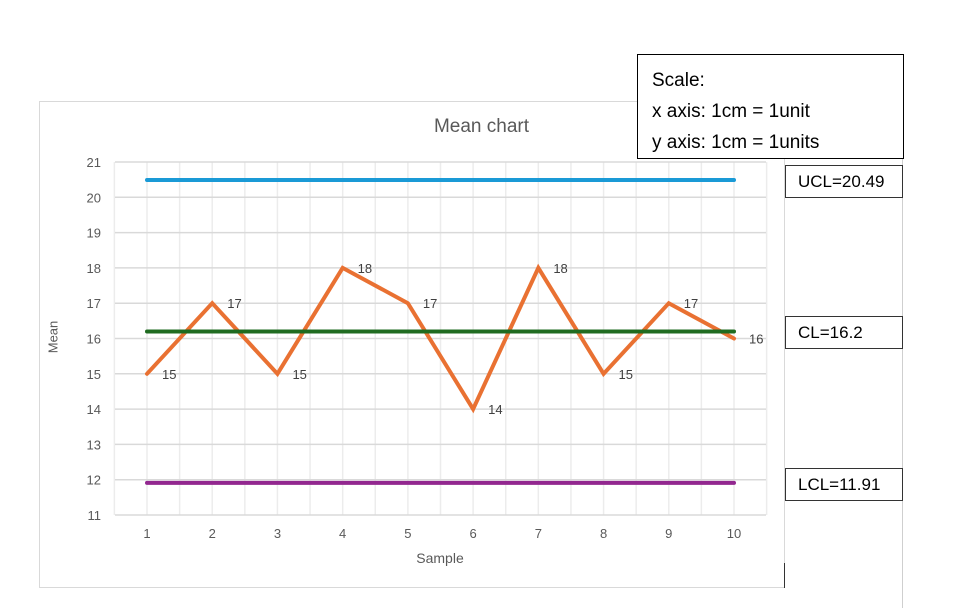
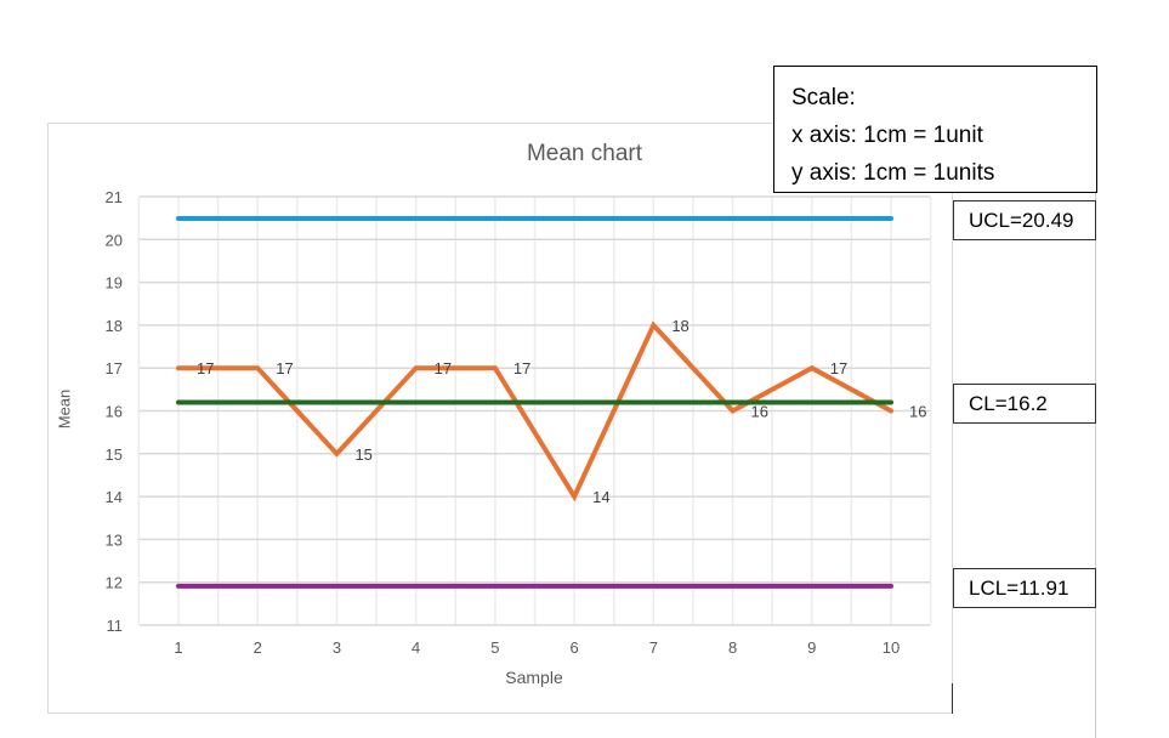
Mean/1: 15 -> 17
Mean/4: 18 -> 17
Mean/8: 15 -> 16
